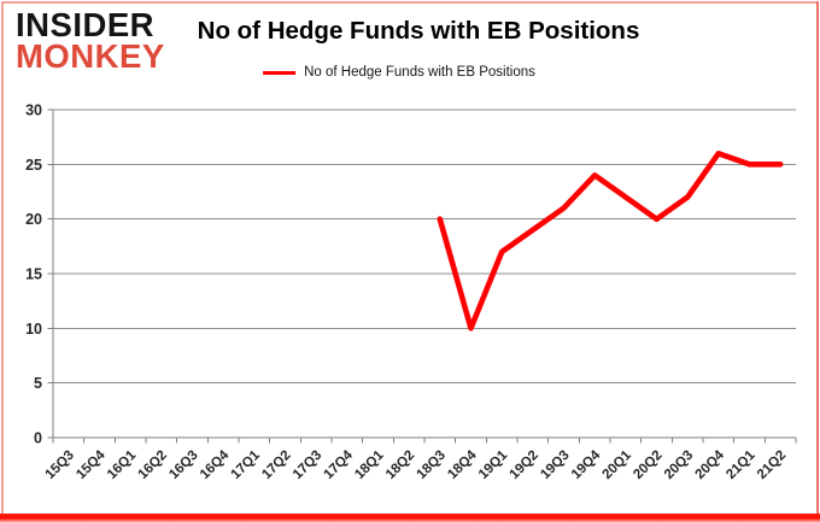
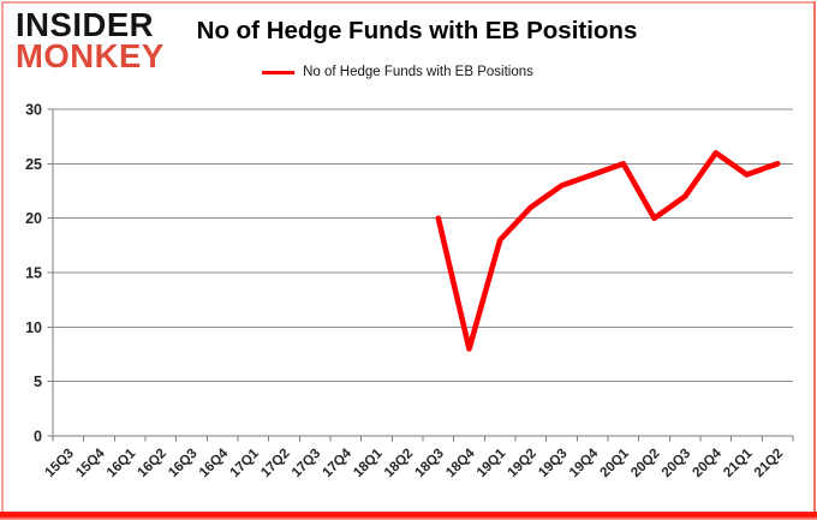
18Q4: 10 -> 8
19Q1: 17 -> 18
19Q2: 19 -> 21
19Q3: 21 -> 23
20Q1: 22 -> 25
21Q1: 25 -> 24
